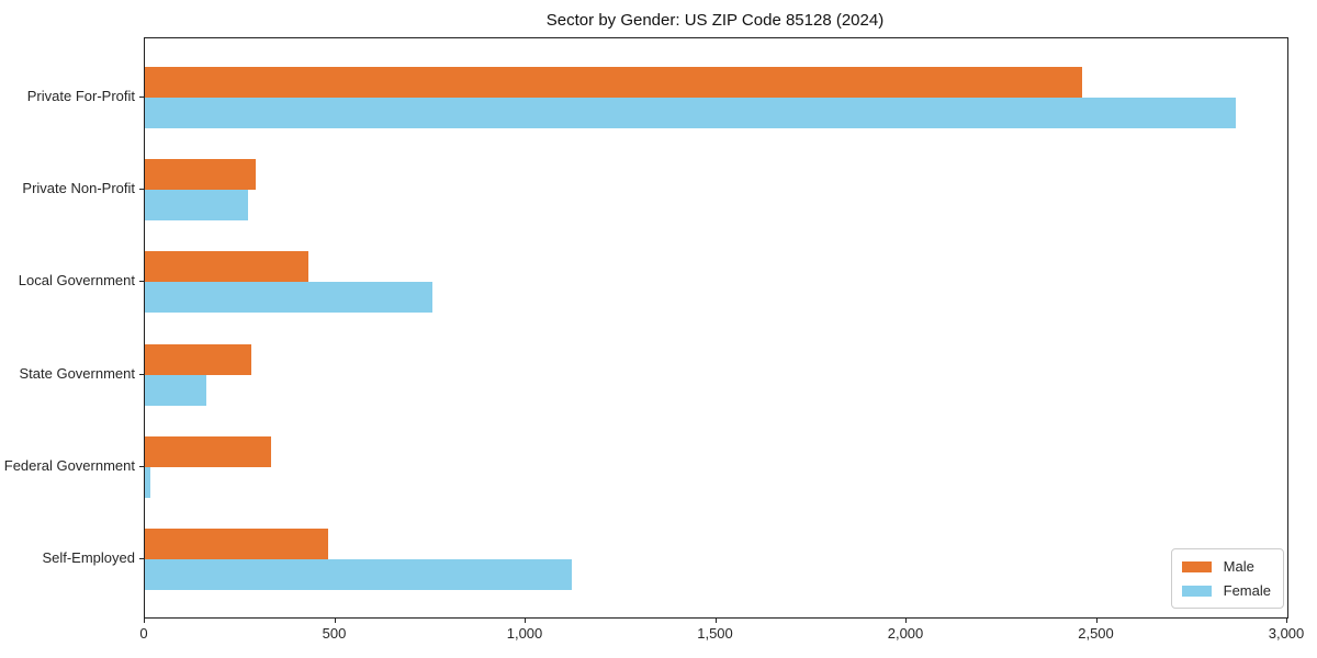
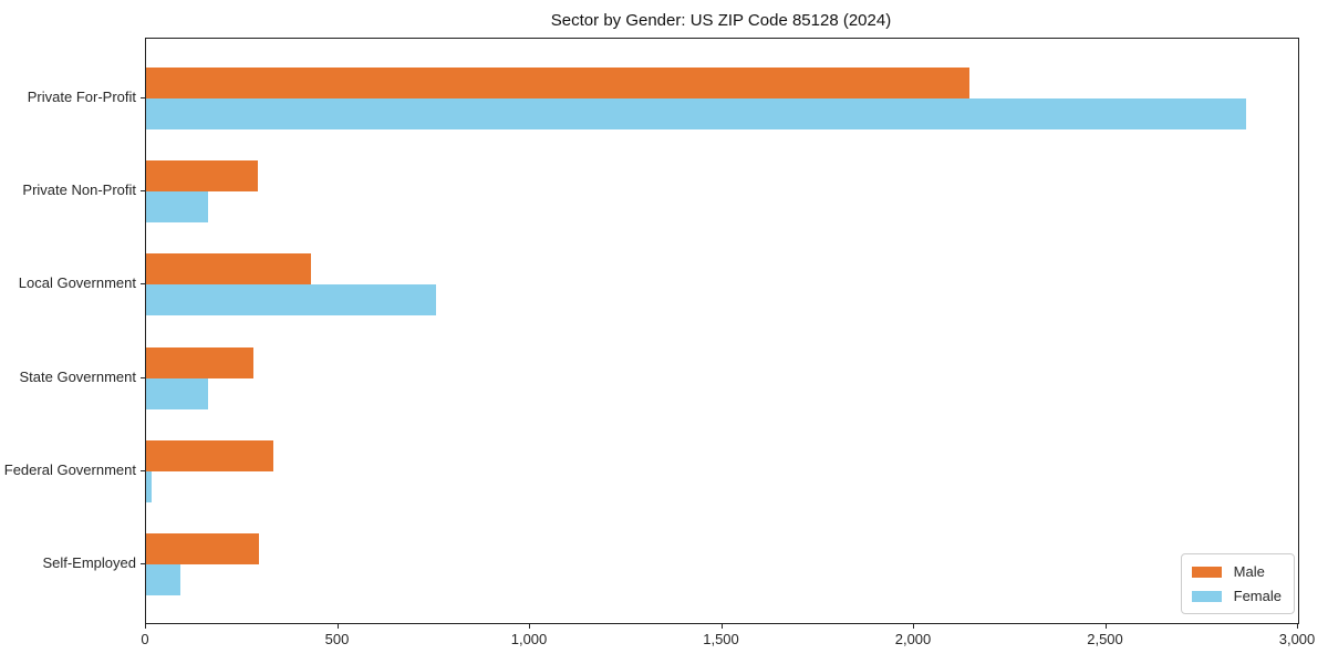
Male/Private For-Profit: 2460 -> 2140
Female/Private Non-Profit: 270 -> 160
Male/Self-Employed: 480 -> 300
Female/Self-Employed: 1120 -> 90
